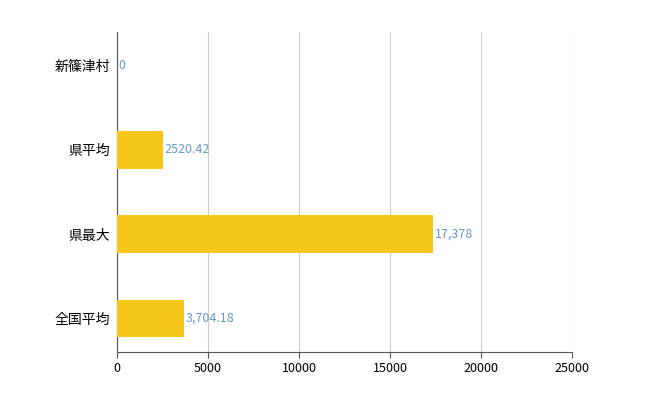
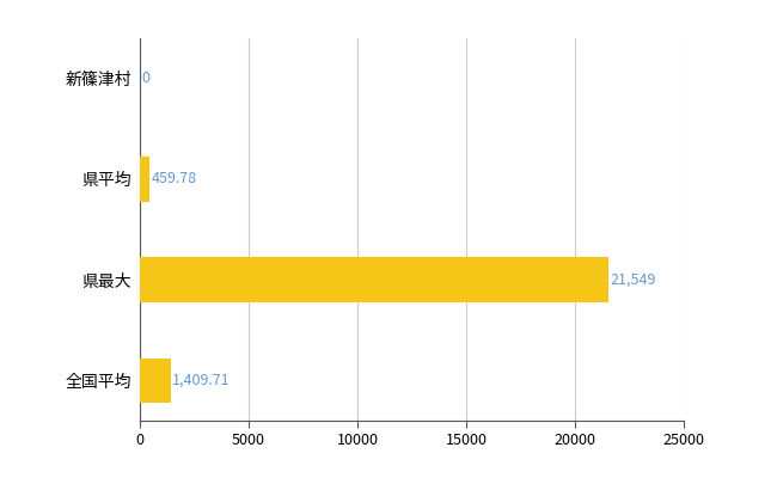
県平均: 2520.42 -> 459.78
県最大: 17,378 -> 21,549
全国平均: 3,704.18 -> 1,409.71
